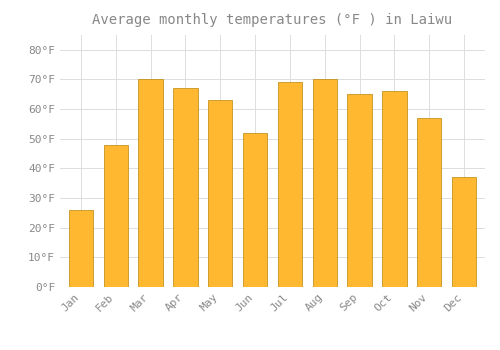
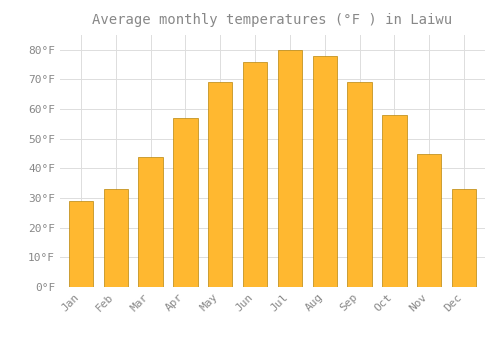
Jan: 26°F -> 29°F
Feb: 48°F -> 33°F
Mar: 70°F -> 44°F
Apr: 67°F -> 57°F
May: 63°F -> 69°F
Jun: 52°F -> 76°F
Jul: 69°F -> 80°F
Aug: 70°F -> 78°F
Sep: 65°F -> 69°F
Oct: 66°F -> 58°F
Nov: 57°F -> 45°F
Dec: 37°F -> 33°F
